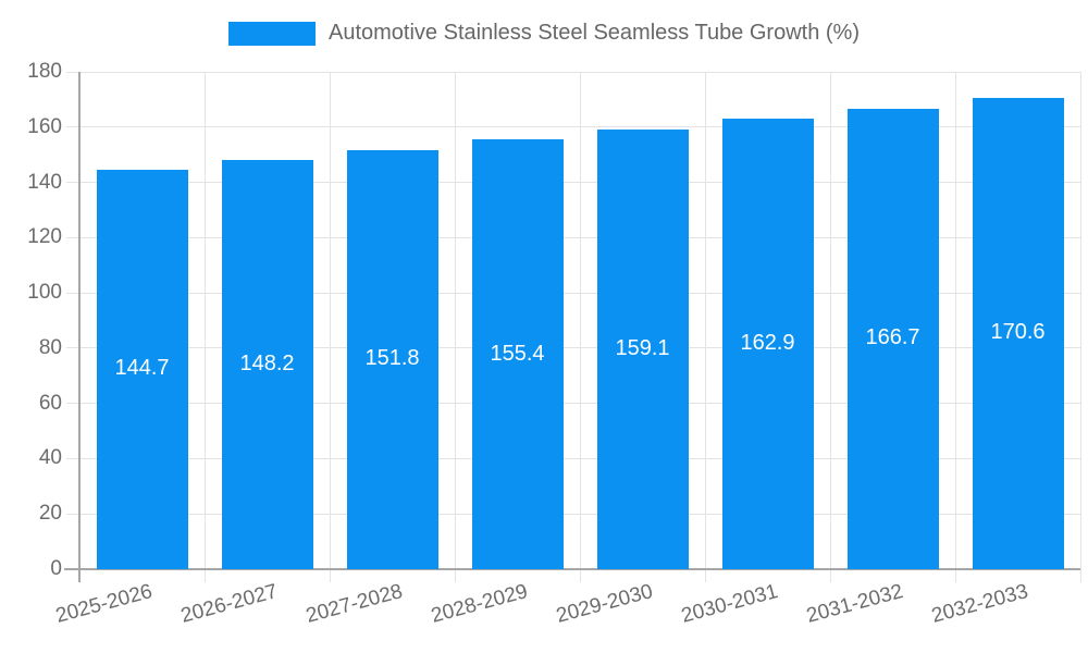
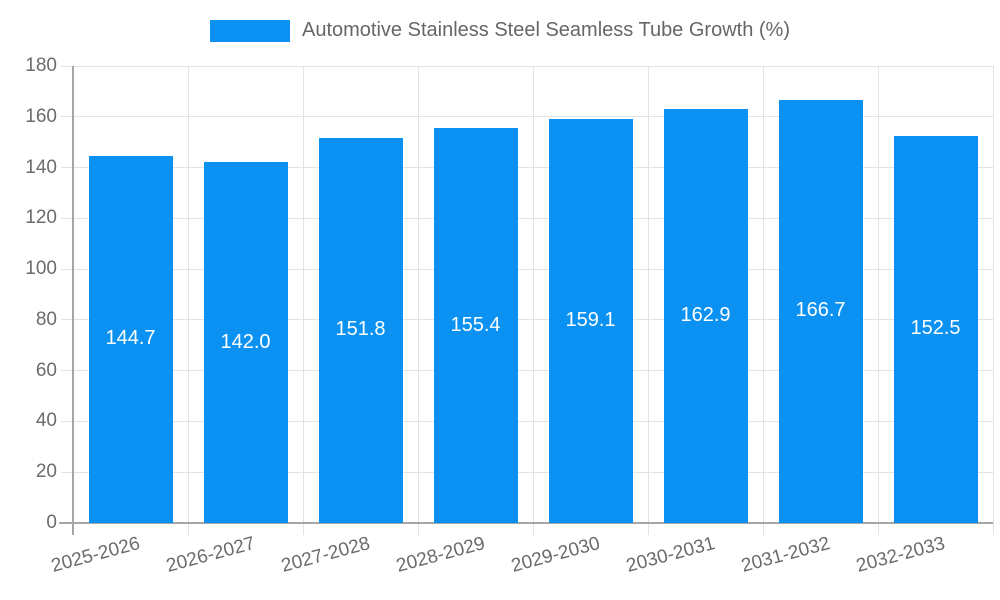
2026-2027: 148.2 -> 142.0
2032-2033: 170.6 -> 152.5
